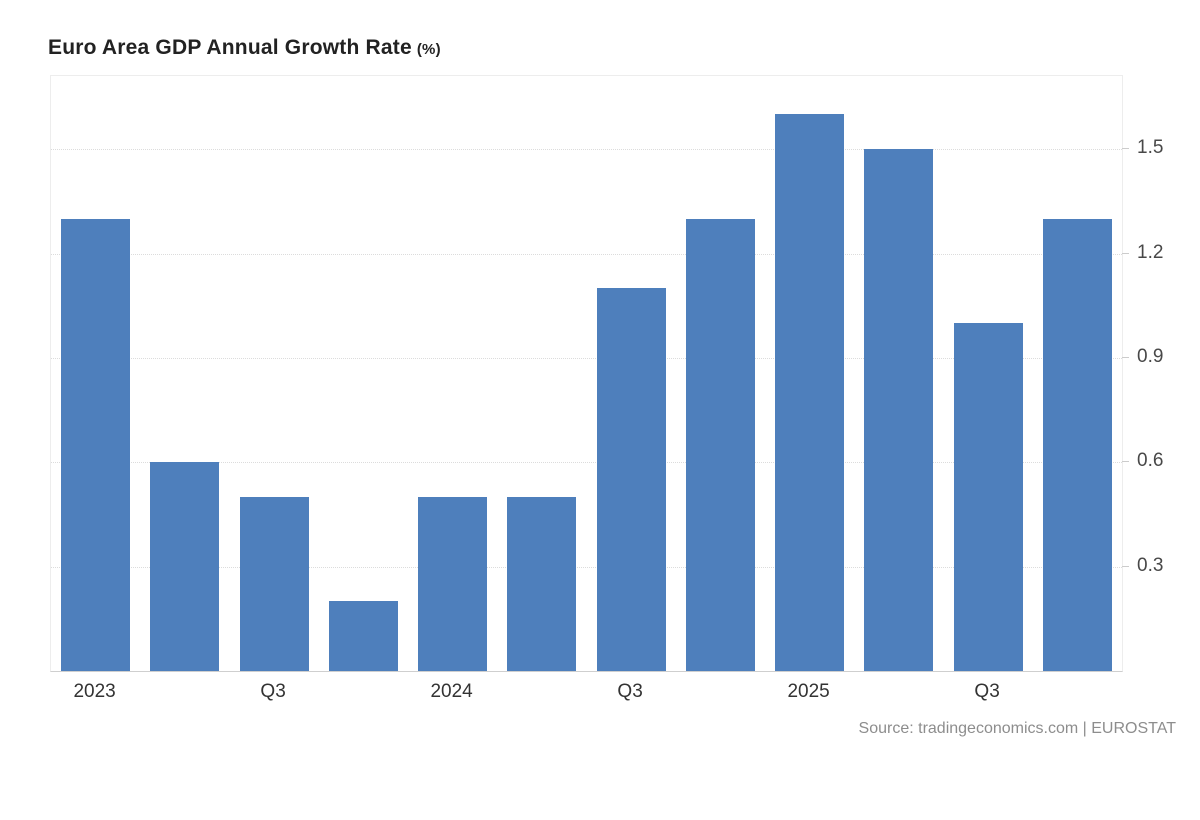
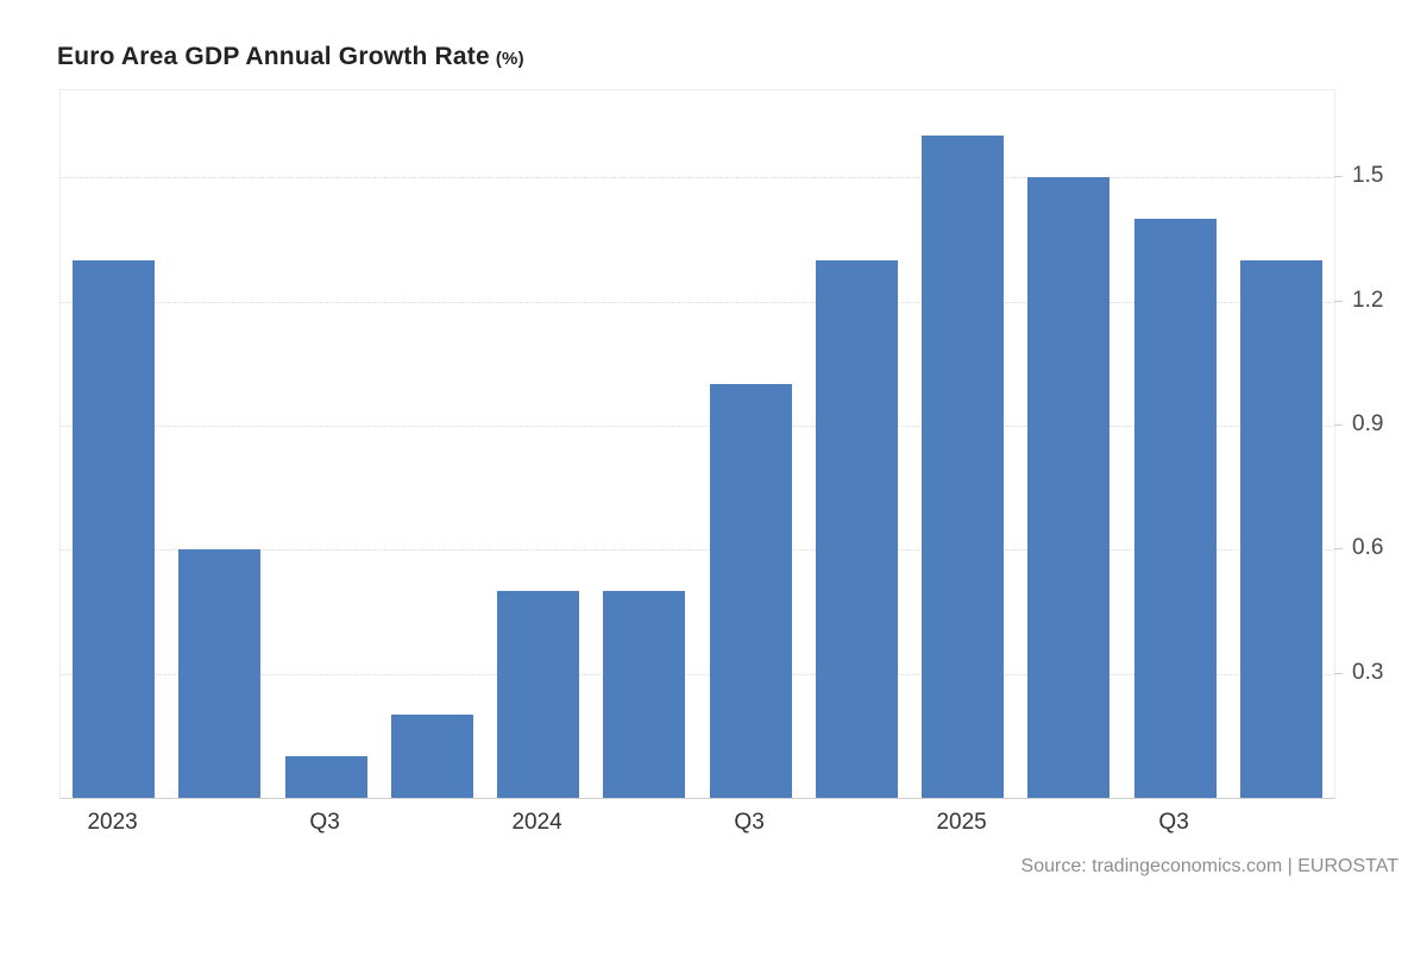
2023 Q3: 0.5 -> 0.1
2024 Q3: 1.1 -> 1.0
2025 Q3: 1.0 -> 1.4
